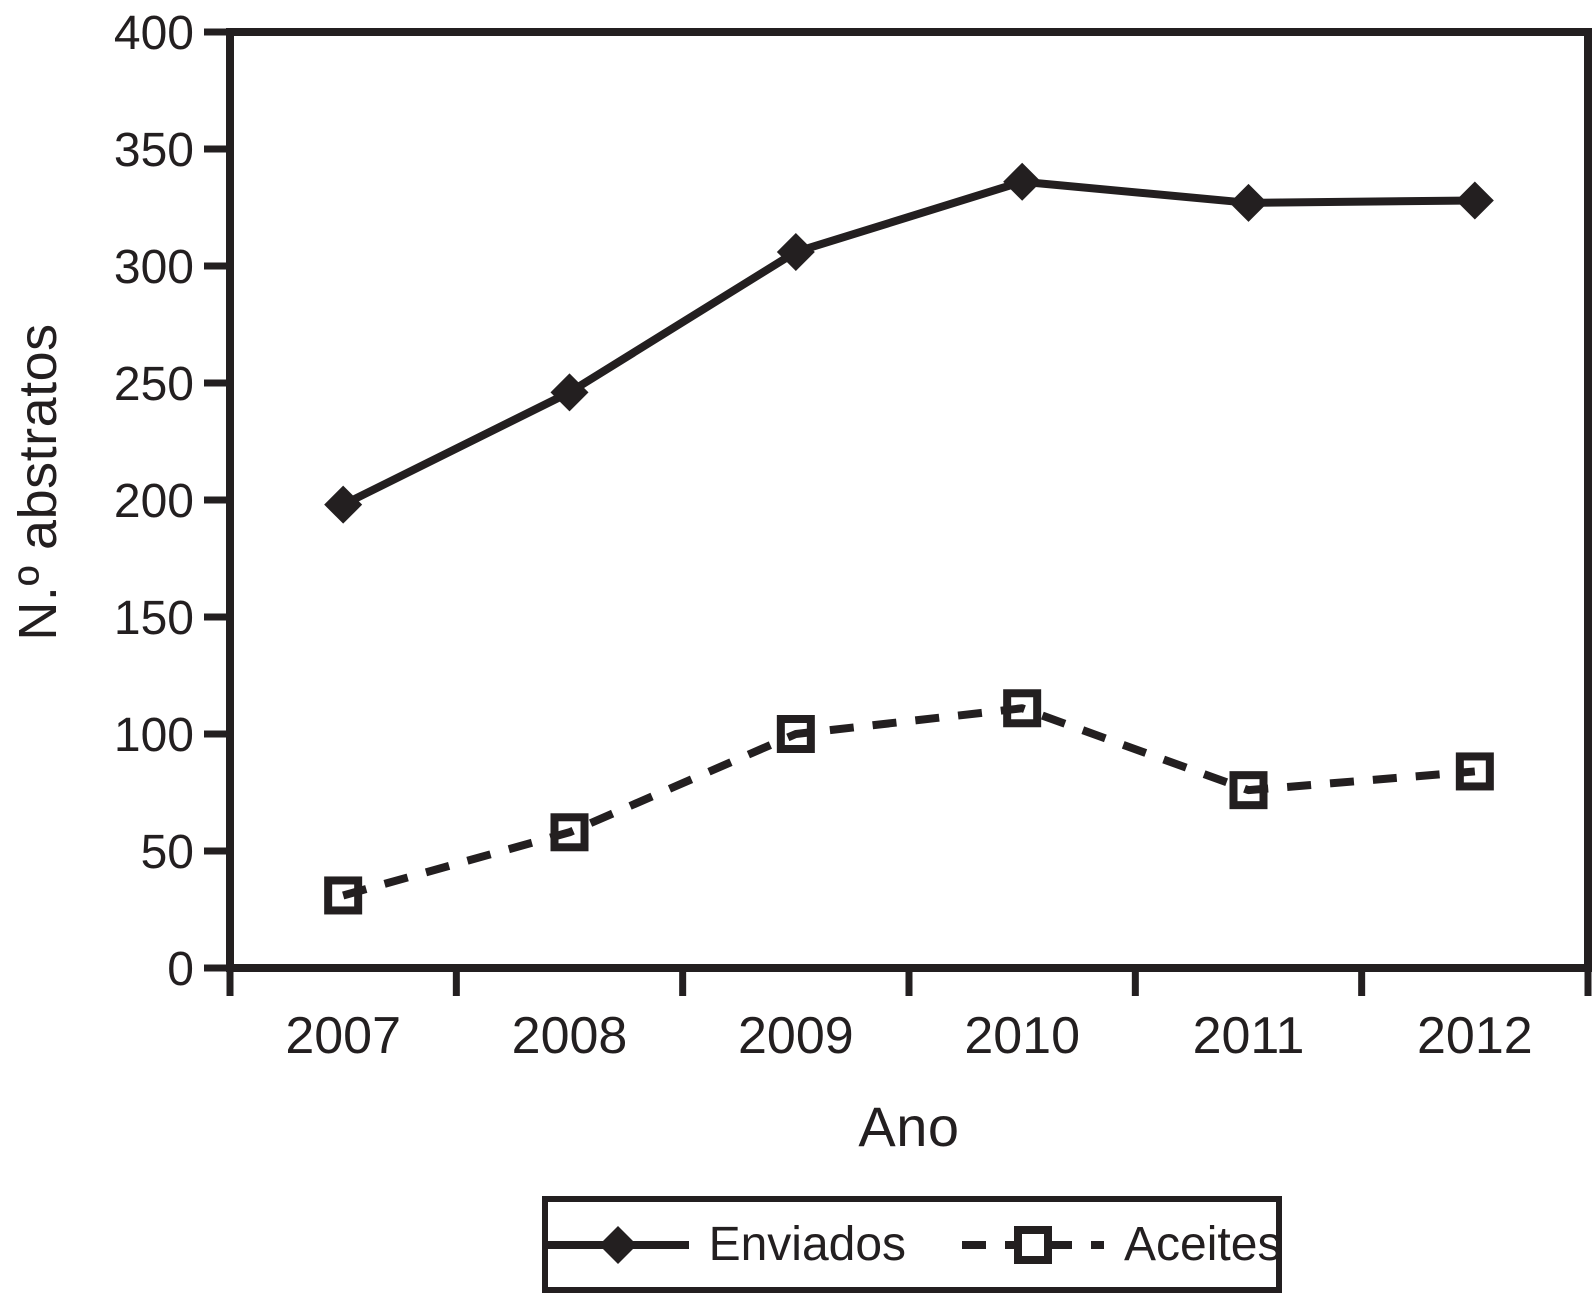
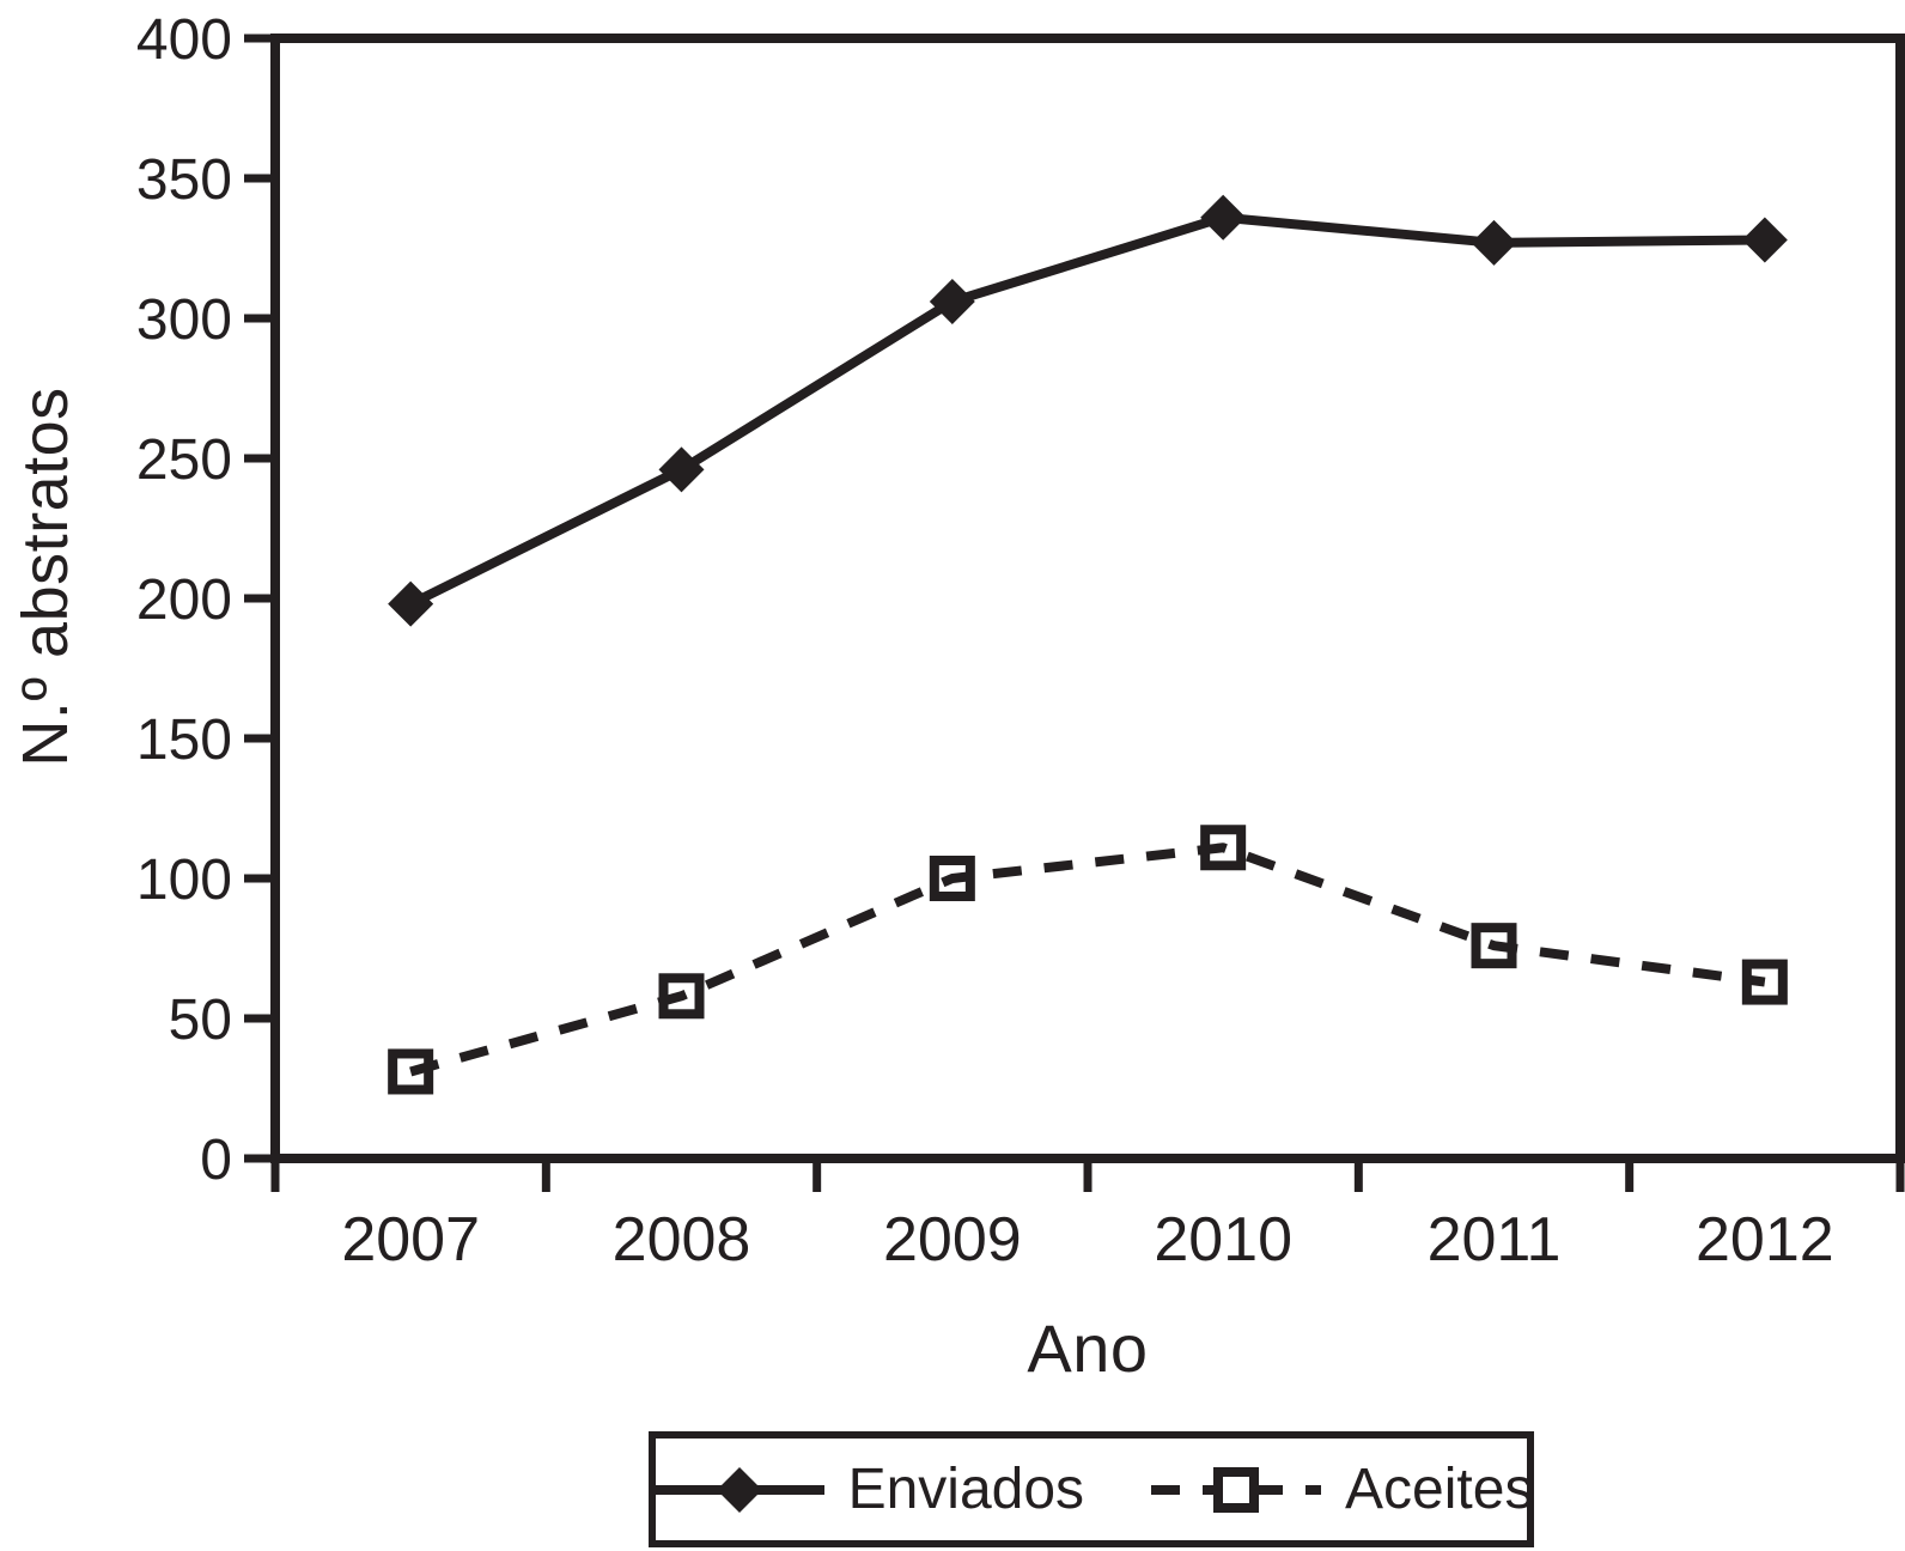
Aceites/2012: 84 -> 63
